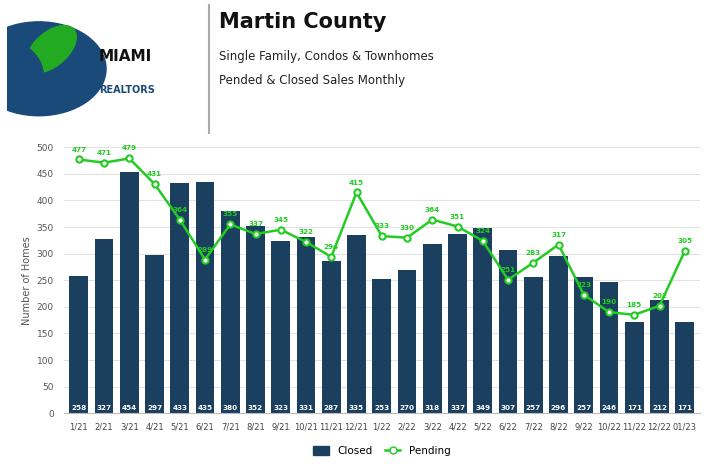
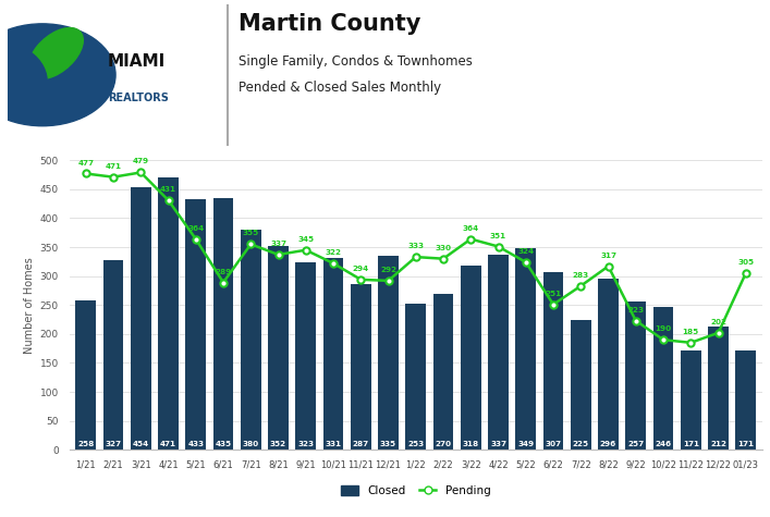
Closed/4/21: 297 -> 471
Pending/12/21: 415 -> 292
Closed/7/22: 257 -> 225
